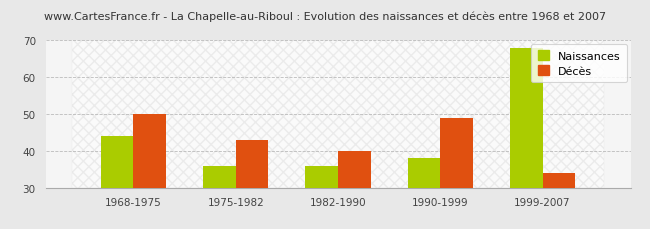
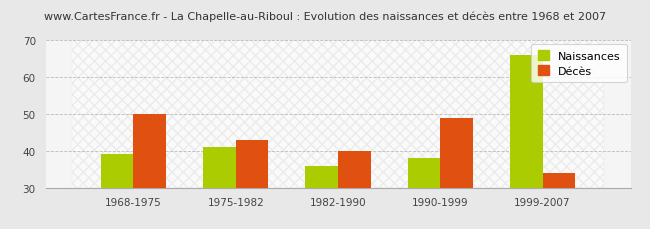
Naissances/1968-1975: 44 -> 39
Naissances/1975-1982: 36 -> 41
Naissances/1999-2007: 68 -> 66
